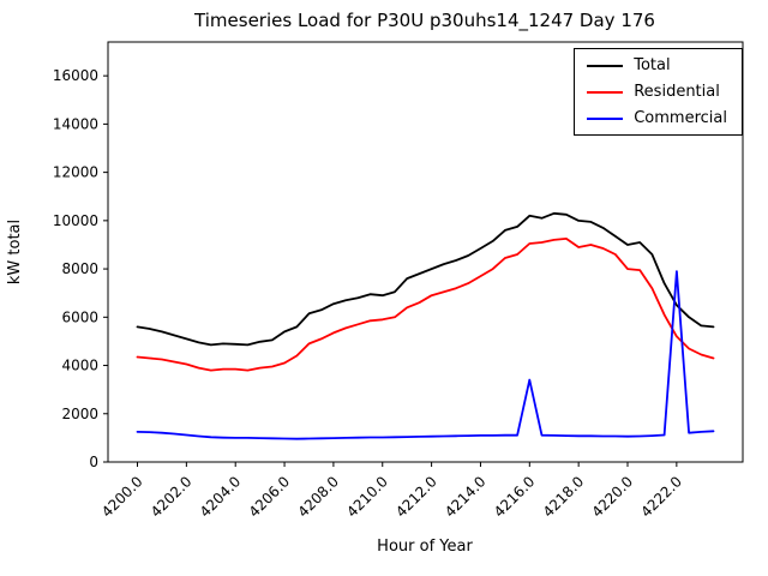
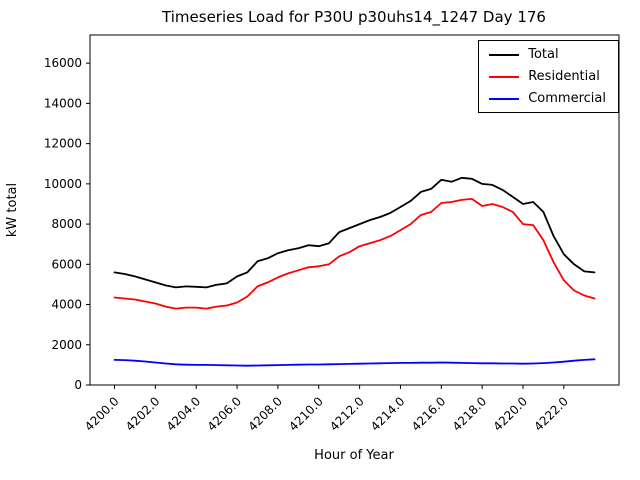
Commercial/4216.0: 3400 -> 1100
Commercial/4222.0: 7900 -> 1200
